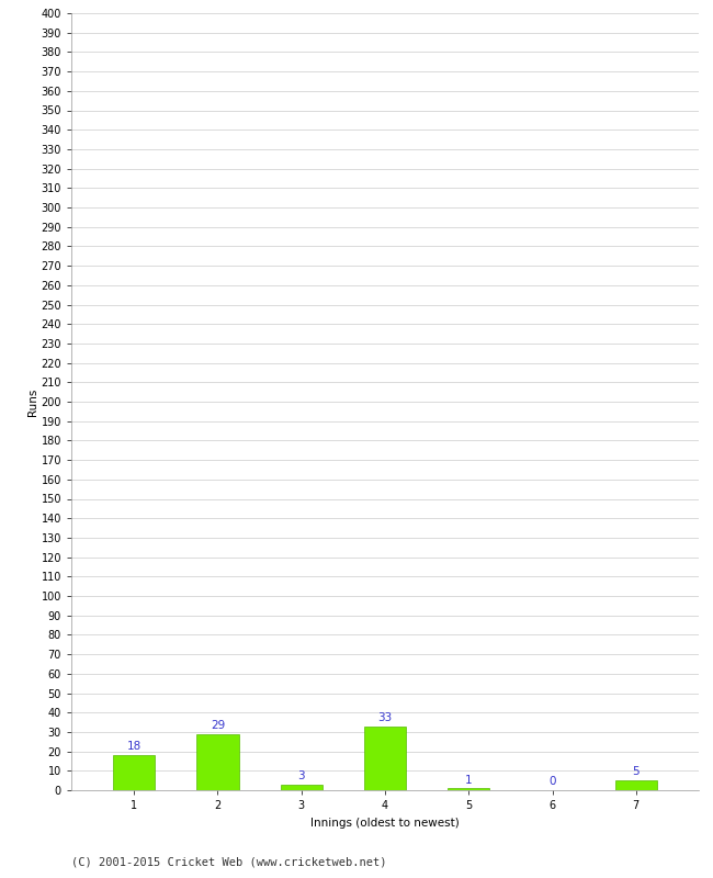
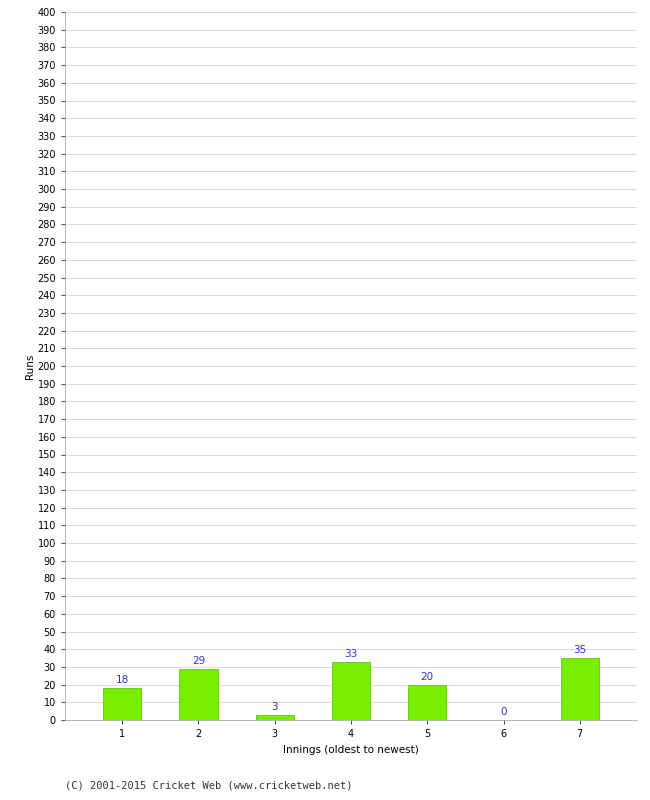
5: 1 -> 20
7: 5 -> 35
